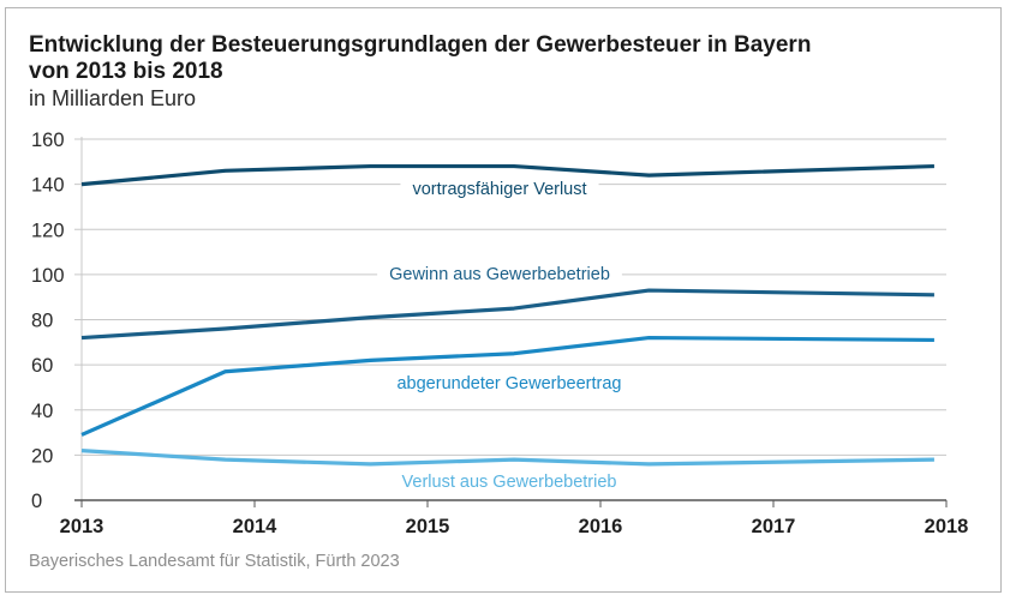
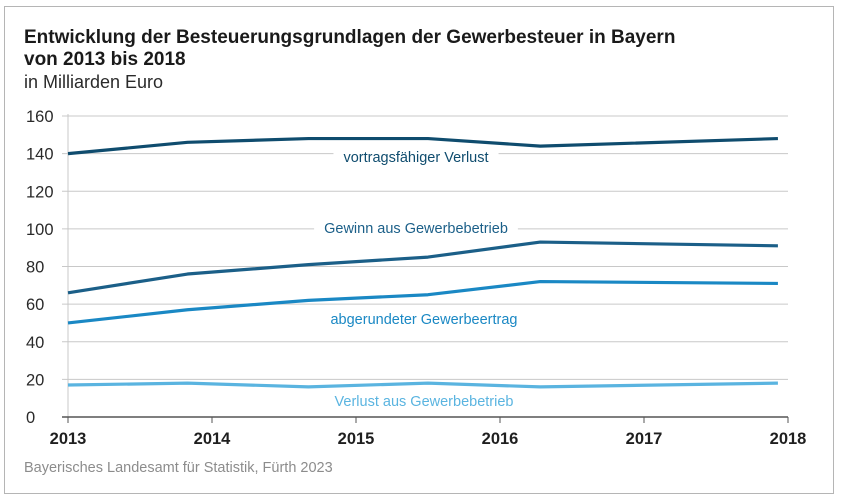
Gewinn aus Gewerbebetrieb/2013: 72 -> 66
abgerundeter Gewerbeertrag/2013: 29 -> 50
Verlust aus Gewerbebetrieb/2013: 22 -> 17
